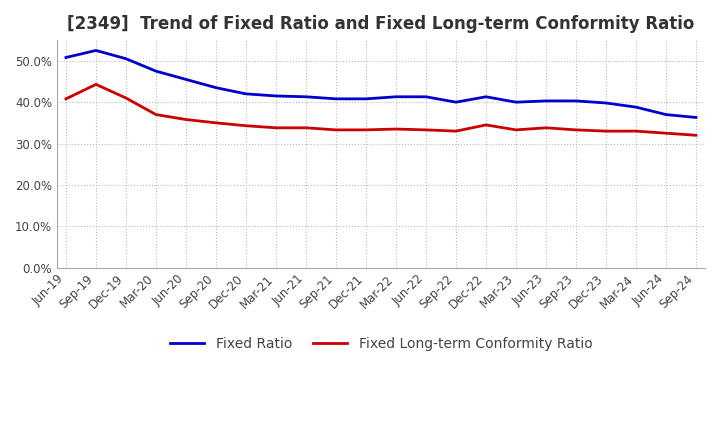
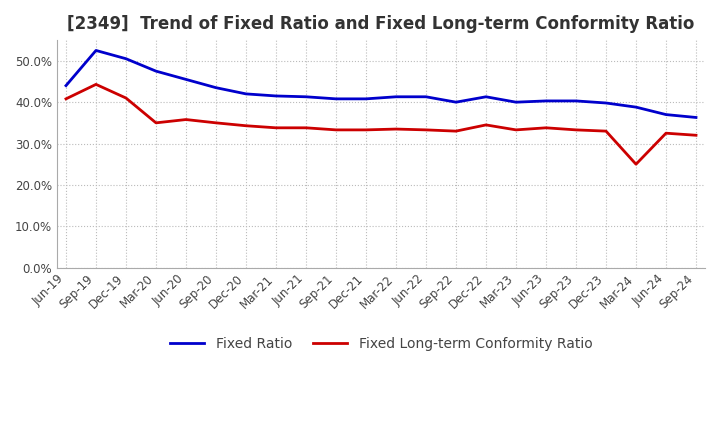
Fixed Ratio/Jun-19: 50.8% -> 44.0%
Fixed Long-term Conformity Ratio/Mar-20: 37.0% -> 35.0%
Fixed Long-term Conformity Ratio/Mar-24: 33.0% -> 25.0%
